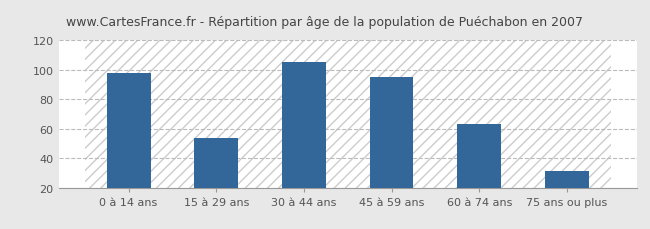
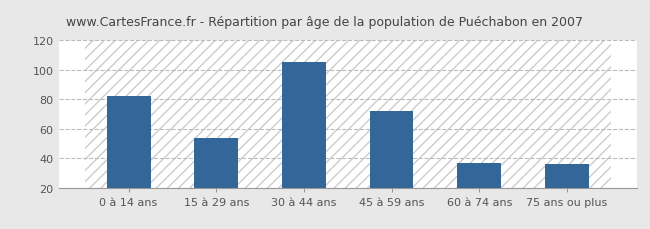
0 à 14 ans: 98 -> 82
45 à 59 ans: 95 -> 72
60 à 74 ans: 63 -> 37
75 ans ou plus: 31 -> 36
